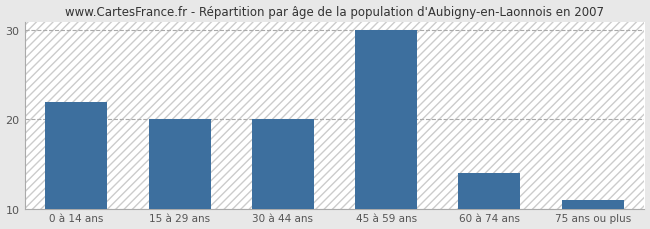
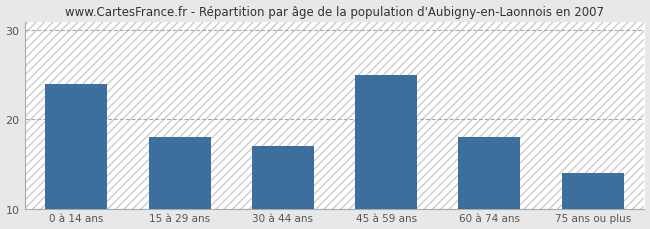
0 à 14 ans: 22 -> 24
15 à 29 ans: 20 -> 18
30 à 44 ans: 20 -> 17
45 à 59 ans: 30 -> 25
60 à 74 ans: 14 -> 18
75 ans ou plus: 11 -> 14
